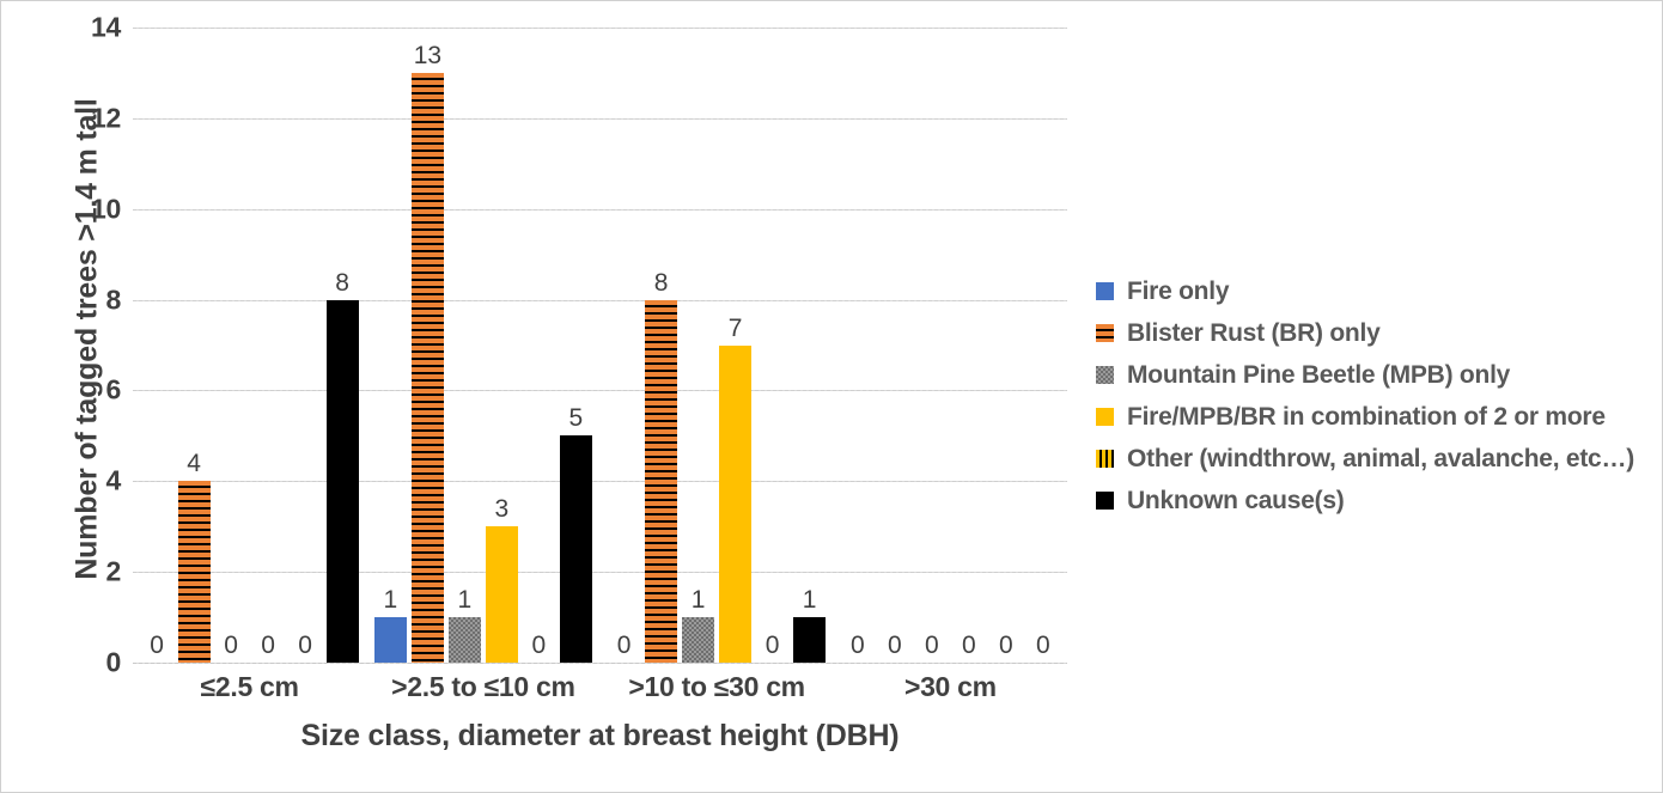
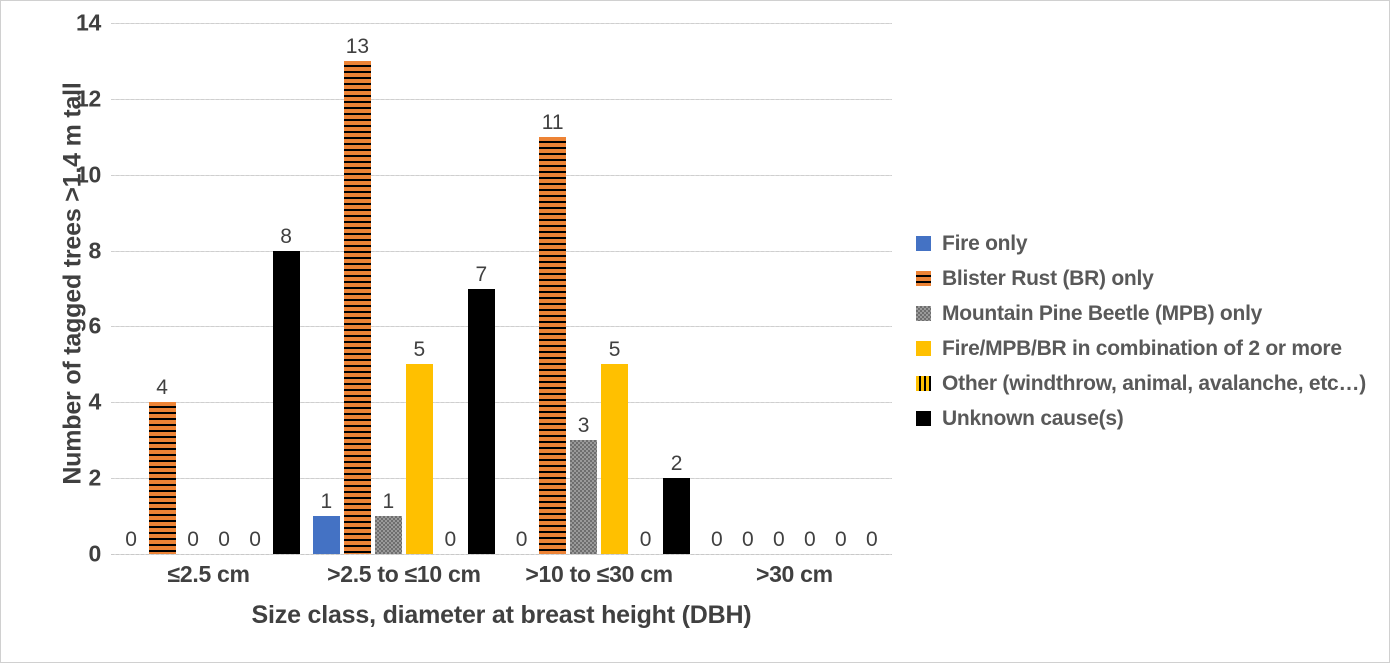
Fire/MPB/BR in combination of 2 or more/>2.5 to ≤10 cm: 3 -> 5
Unknown cause(s)/>2.5 to ≤10 cm: 5 -> 7
Blister Rust (BR) only/>10 to ≤30 cm: 8 -> 11
Mountain Pine Beetle (MPB) only/>10 to ≤30 cm: 1 -> 3
Fire/MPB/BR in combination of 2 or more/>10 to ≤30 cm: 7 -> 5
Unknown cause(s)/>10 to ≤30 cm: 1 -> 2
